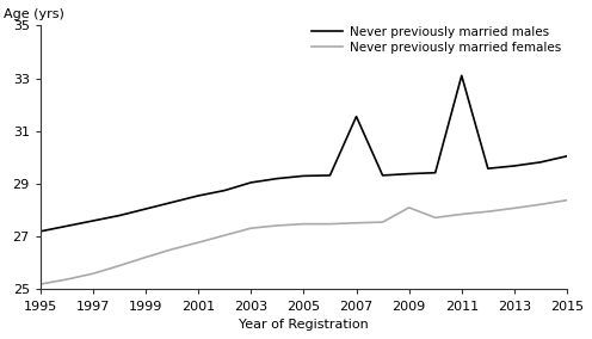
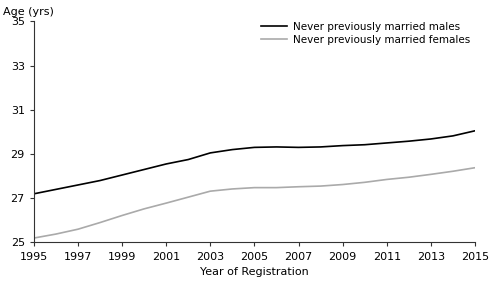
Never previously married males/2007: 31.55 -> 29.30
Never previously married females/2009: 28.10 -> 27.62
Never previously married males/2011: 33.10 -> 29.50
